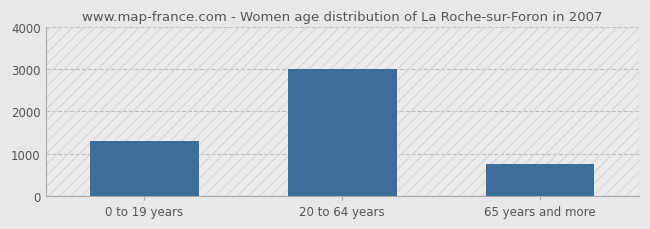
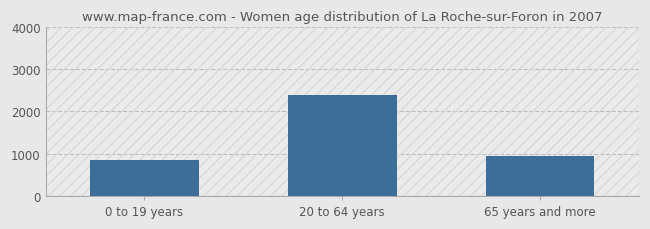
0 to 19 years: 1300 -> 850
20 to 64 years: 3000 -> 2400
65 years and more: 750 -> 950
